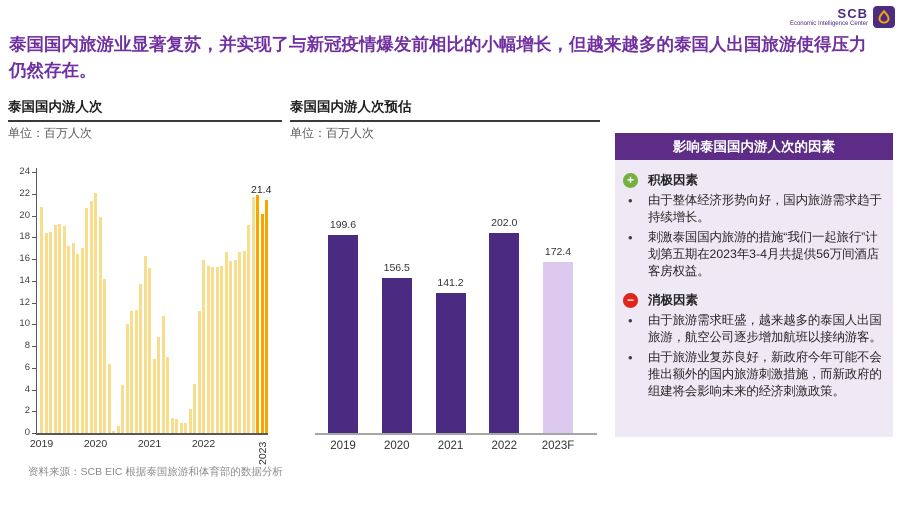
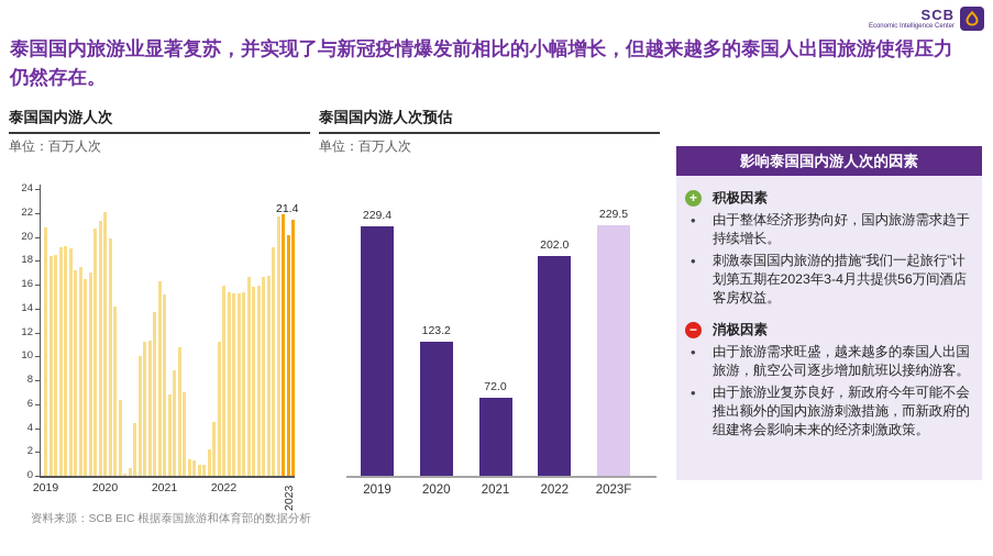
泰国国内游人次预估/2019: 199.6 -> 229.4
泰国国内游人次预估/2020: 156.5 -> 123.2
泰国国内游人次预估/2021: 141.2 -> 72.0
泰国国内游人次预估/2023F: 172.4 -> 229.5
